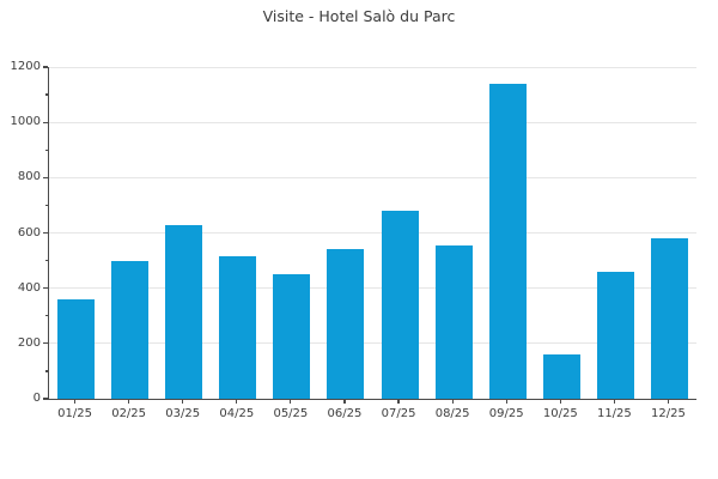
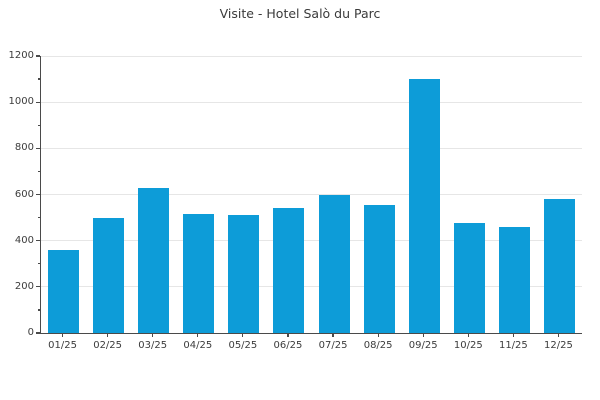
05/25: 450 -> 510
07/25: 680 -> 600
09/25: 1140 -> 1100
10/25: 160 -> 480
